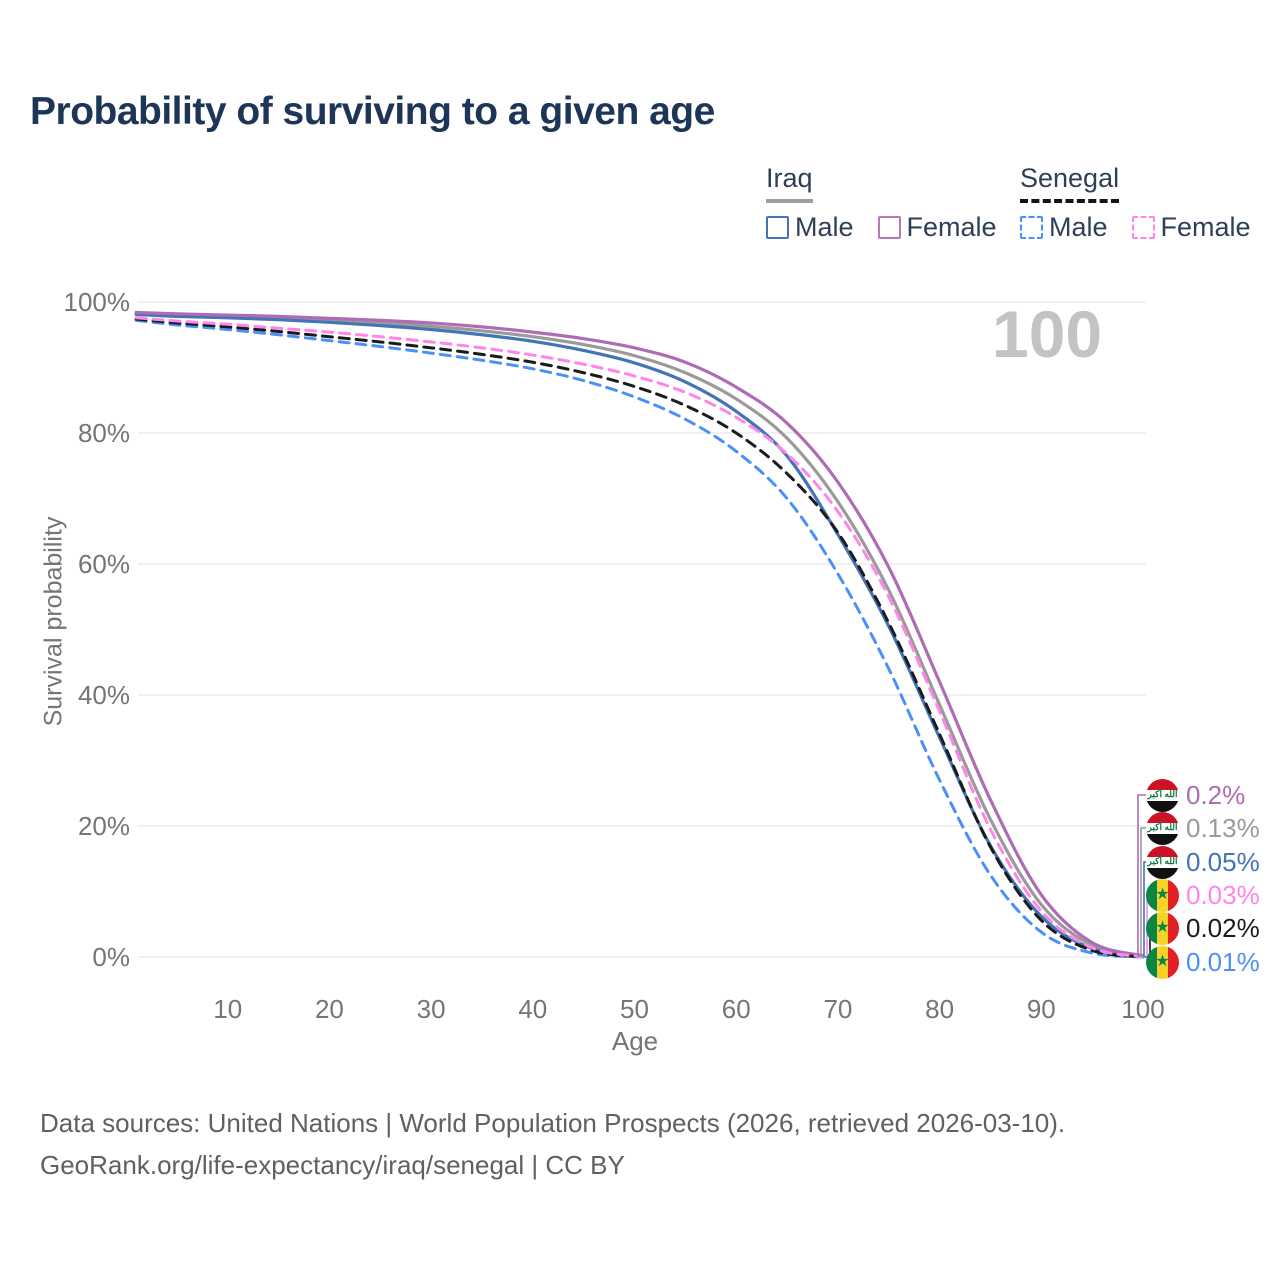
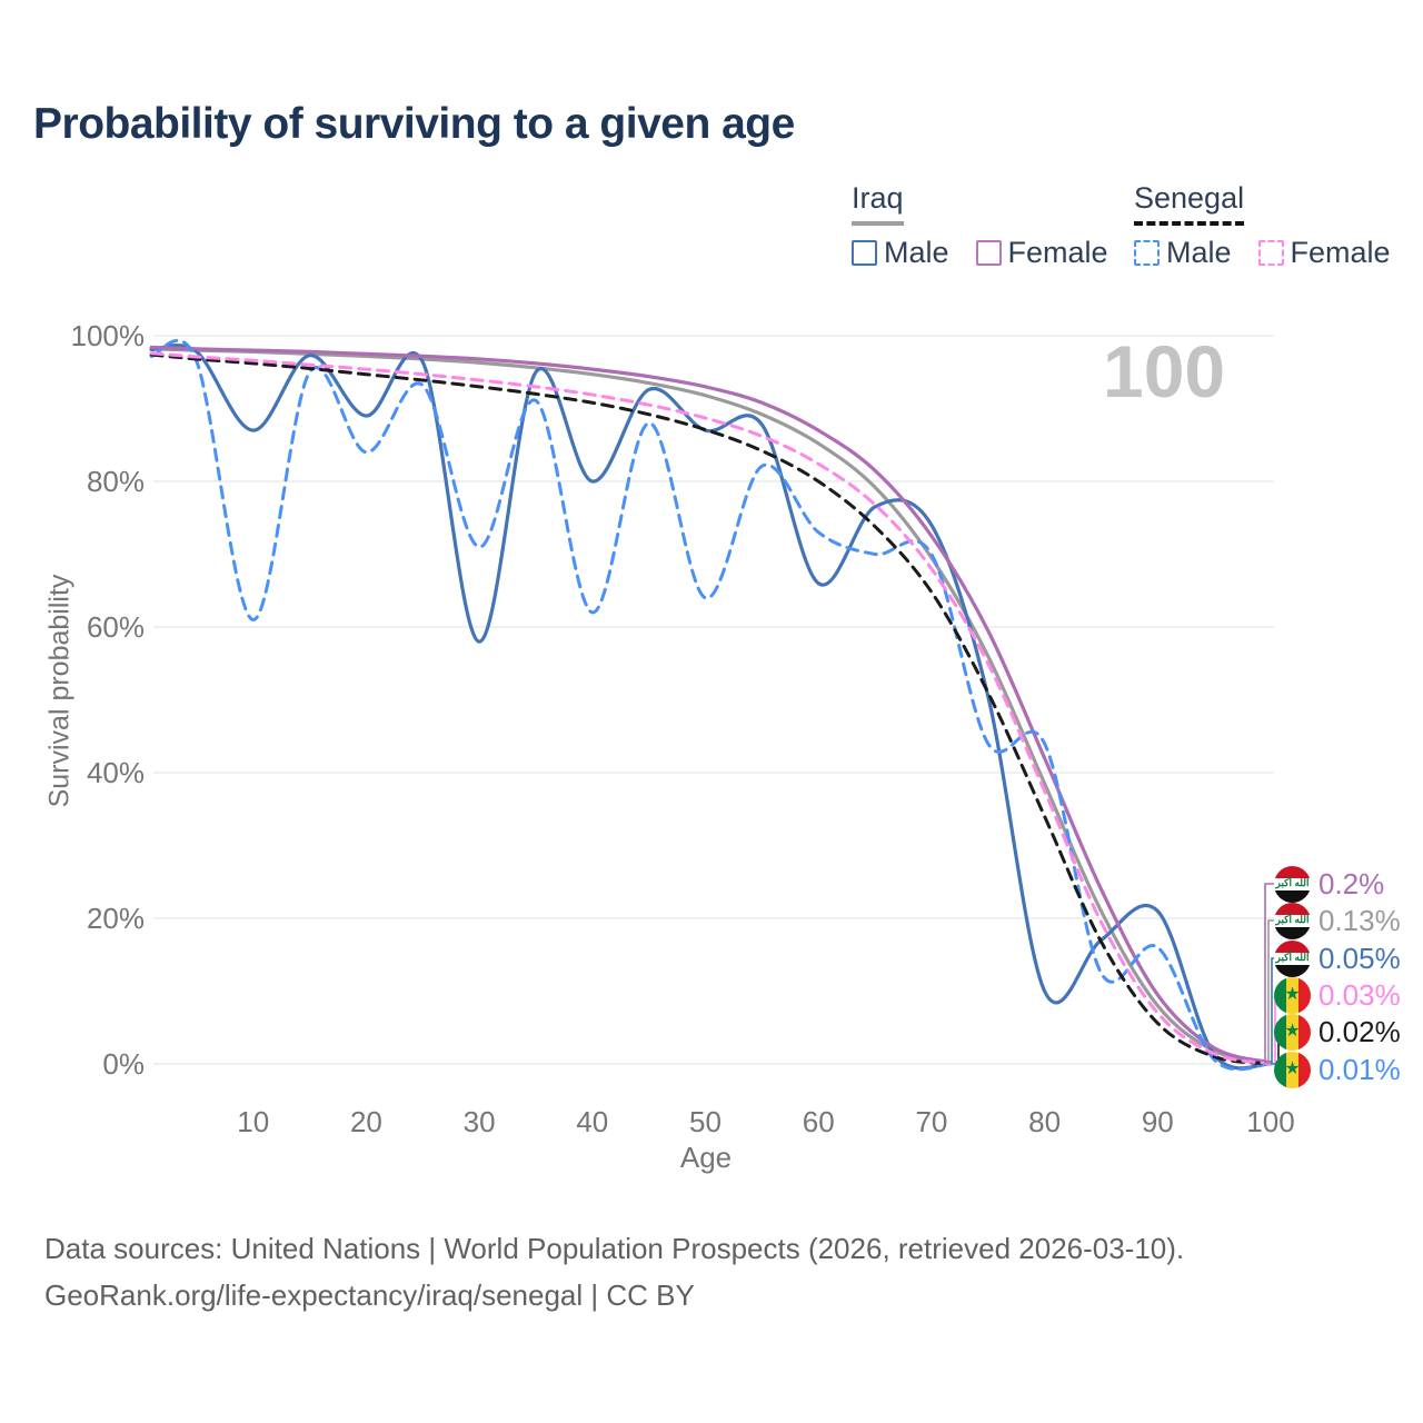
Iraq Male/10: 98% -> 87%
Senegal Male/10: 96% -> 61%
Iraq Male/20: 97% -> 89%
Senegal Male/20: 94% -> 84%
Iraq Male/30: 96% -> 58%
Senegal Male/30: 92% -> 71%
Iraq Male/40: 94% -> 80%
Senegal Male/40: 90% -> 62%
Iraq Male/50: 91% -> 87%
Senegal Male/50: 86% -> 64%
Iraq Male/60: 83% -> 66%
Senegal Male/60: 77% -> 73%
Iraq Male/70: 64% -> 74%
Senegal Male/70: 58% -> 70%
Iraq Male/80: 34% -> 10%
Senegal Male/80: 27% -> 44%
Iraq Male/90: 6% -> 21%
Senegal Male/90: 4% -> 16%
